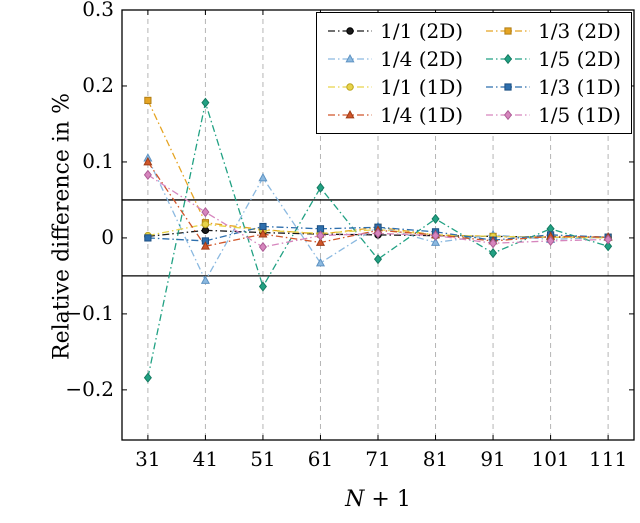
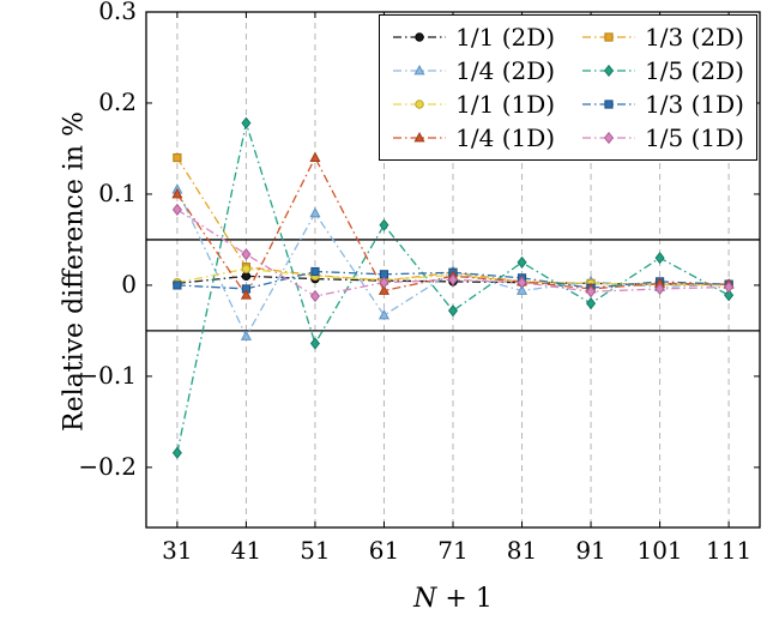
1/3 (2D)/31: 0.18 -> 0.14
1/4 (1D)/51: 0.01 -> 0.14
1/5 (2D)/101: 0.01 -> 0.03
